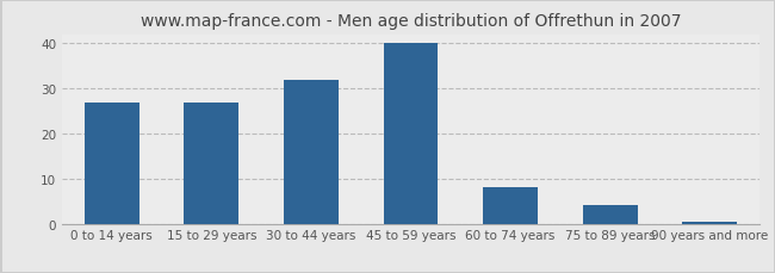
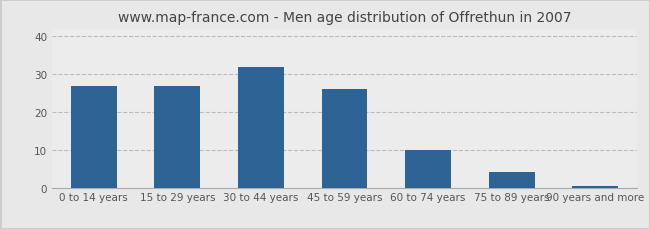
45 to 59 years: 40.0 -> 26.0
60 to 74 years: 8.0 -> 10.0
